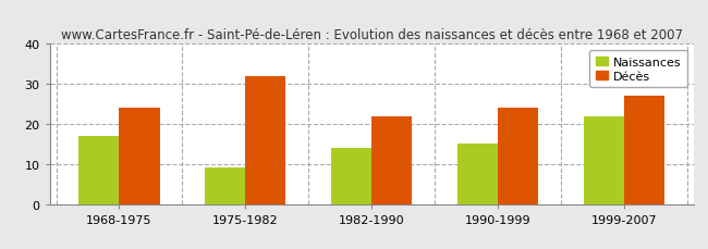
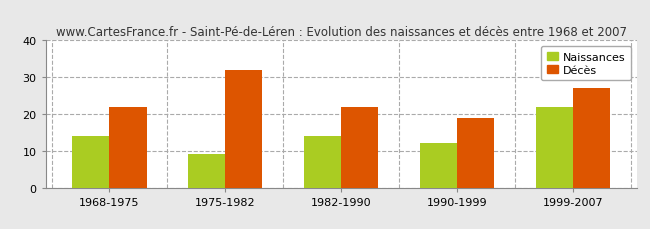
Naissances/1968-1975: 17 -> 14
Décès/1968-1975: 24 -> 22
Naissances/1990-1999: 15 -> 12
Décès/1990-1999: 24 -> 19
